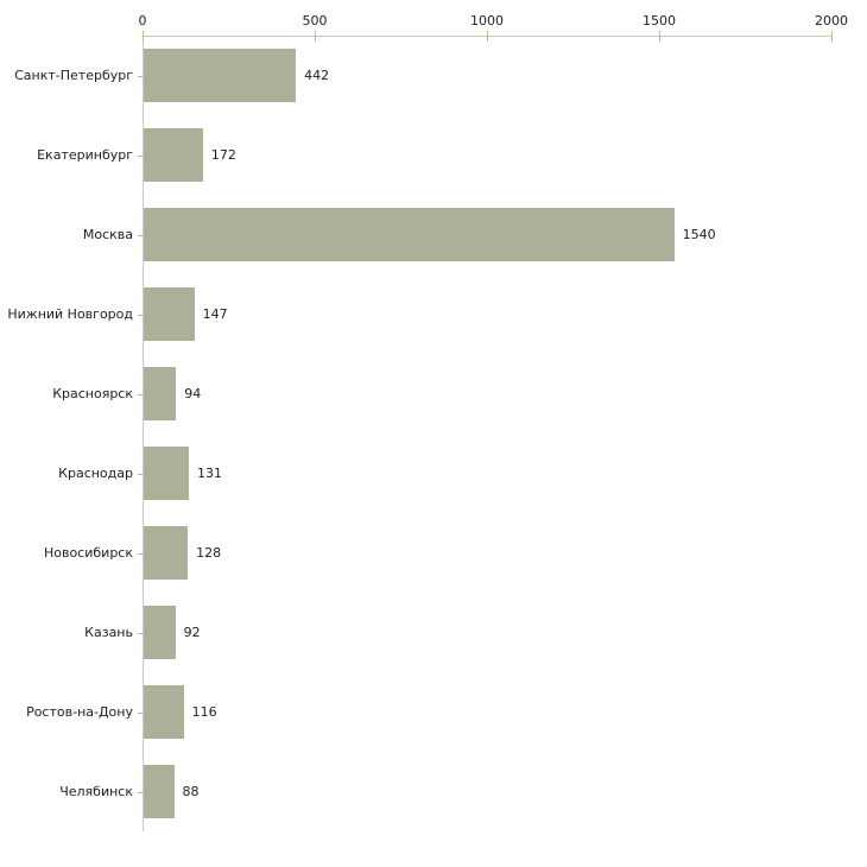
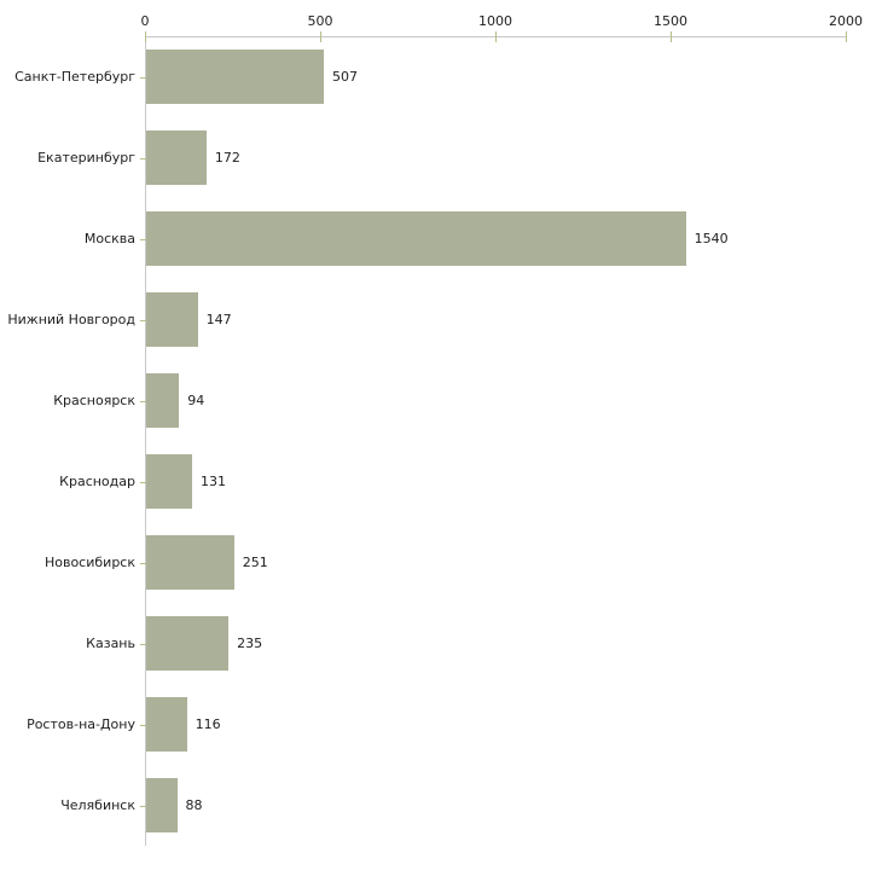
Санкт-Петербург: 442 -> 507
Новосибирск: 128 -> 251
Казань: 92 -> 235
